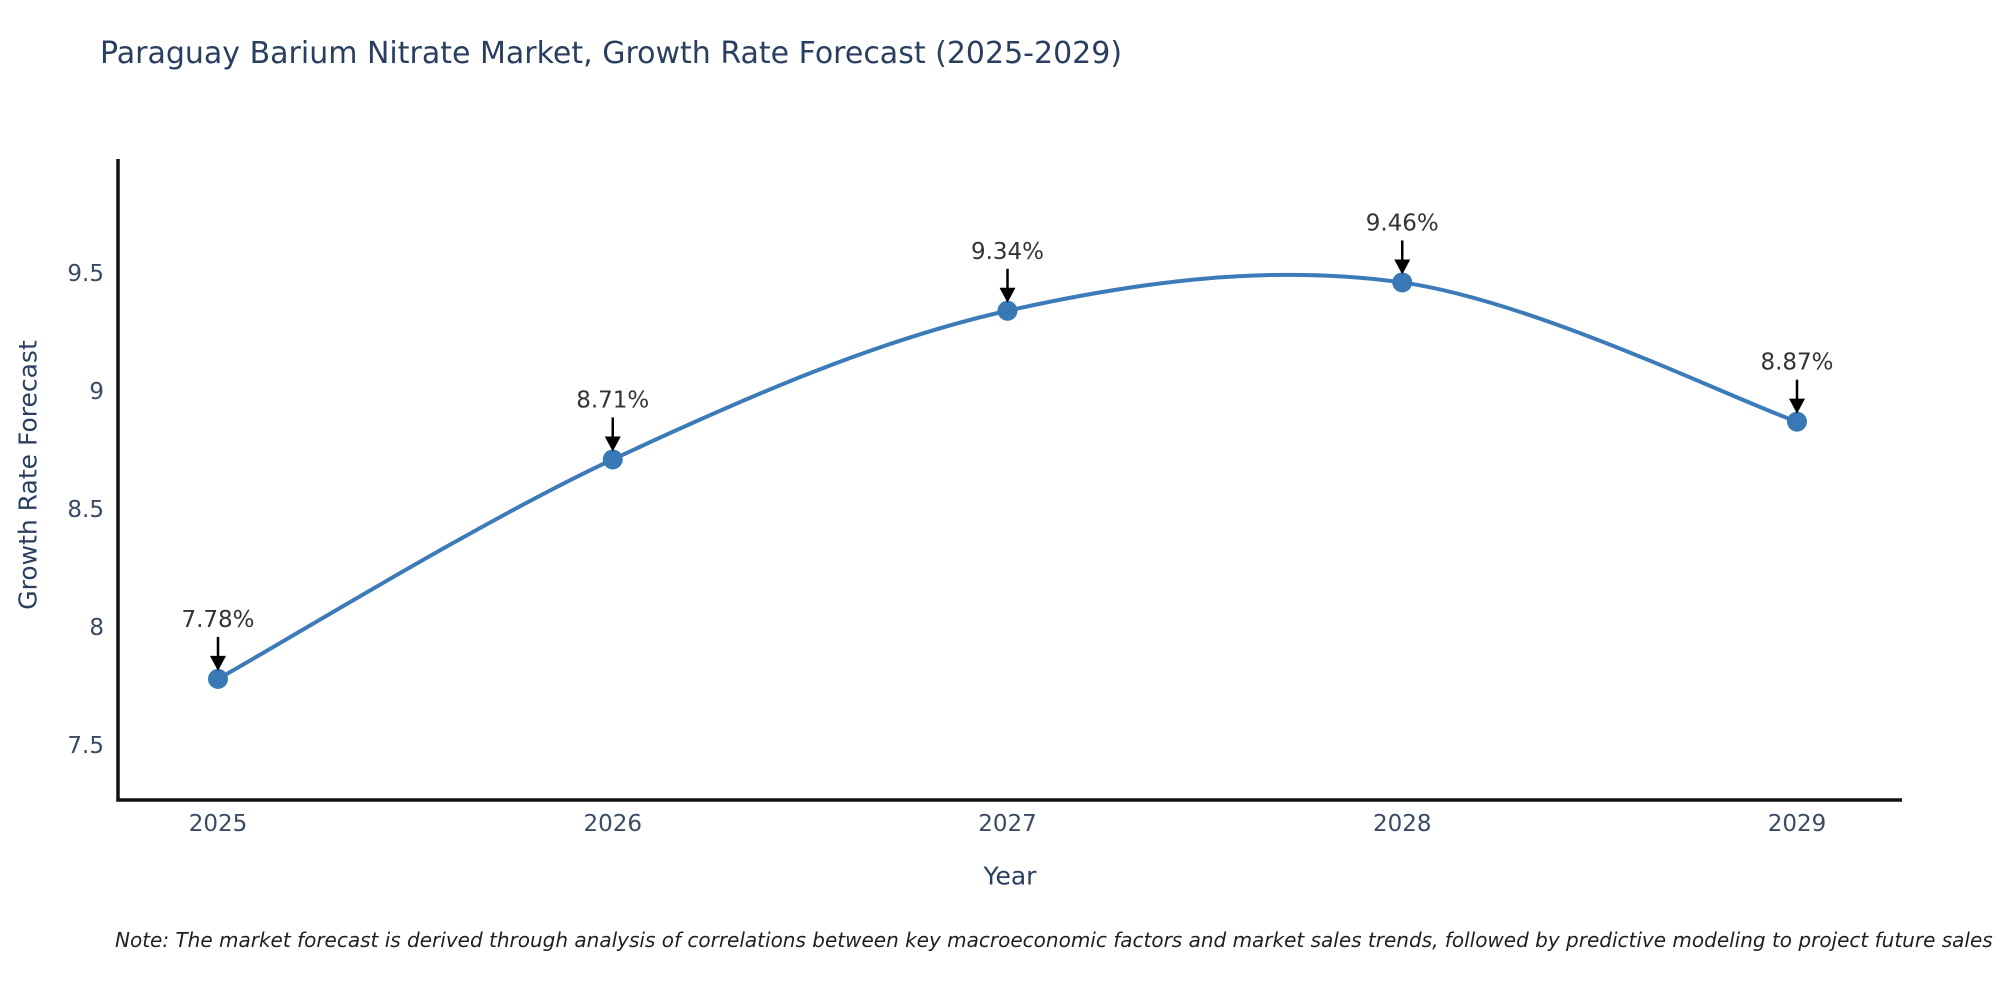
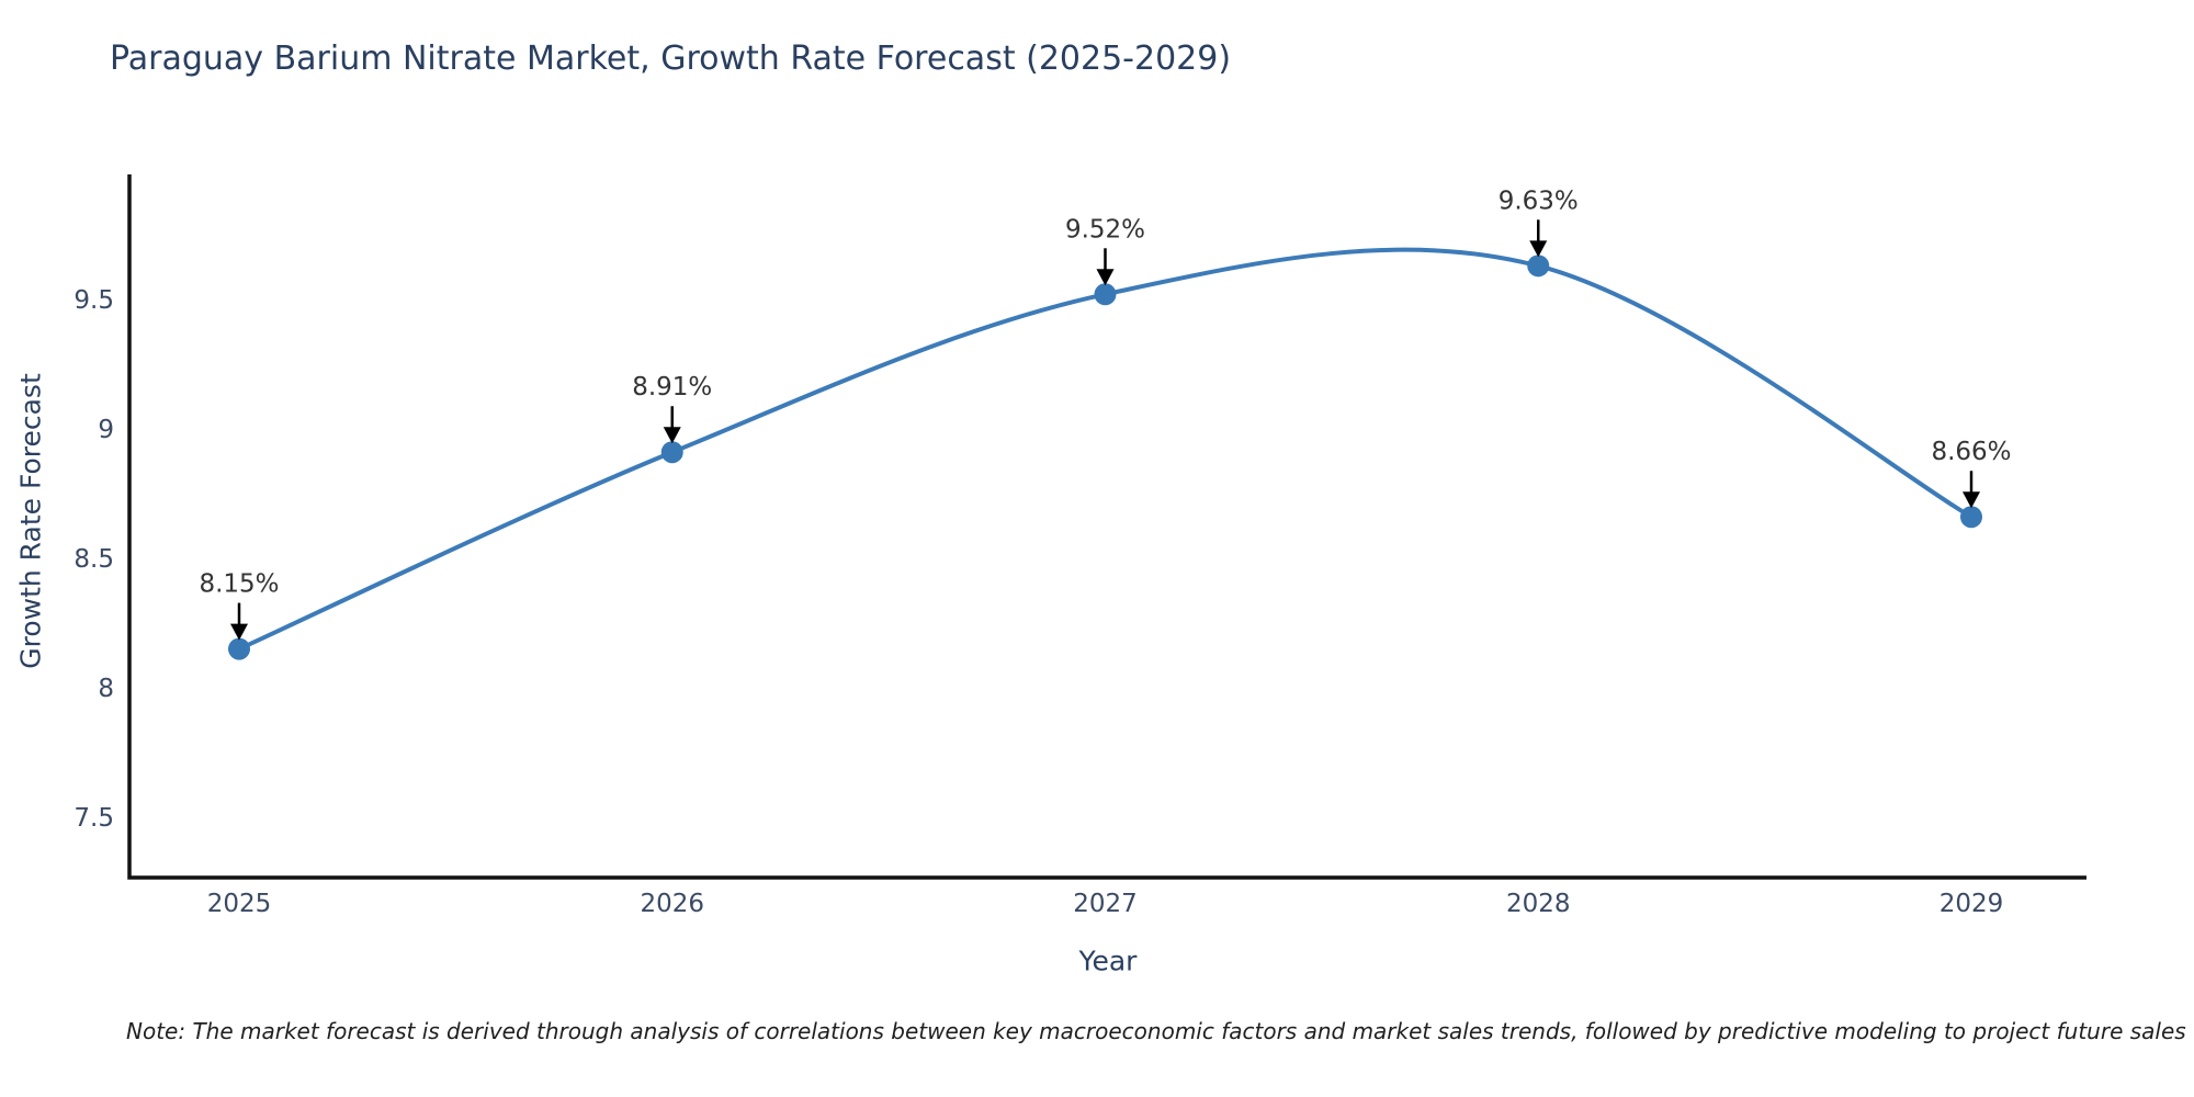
2025: 7.78% -> 8.15%
2026: 8.71% -> 8.91%
2027: 9.34% -> 9.52%
2028: 9.46% -> 9.63%
2029: 8.87% -> 8.66%
